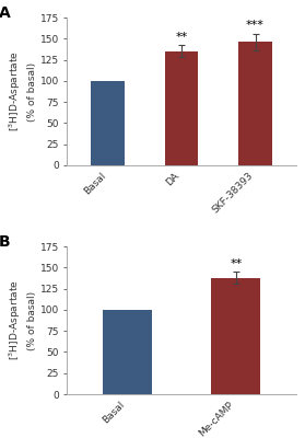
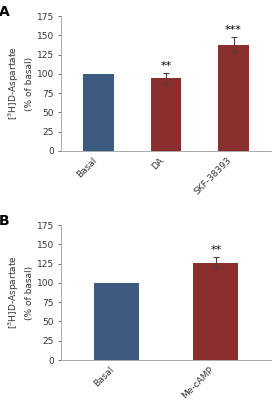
DA: 135 -> 94
SKF-38393: 146 -> 138
Me-cAMP: 138 -> 126
